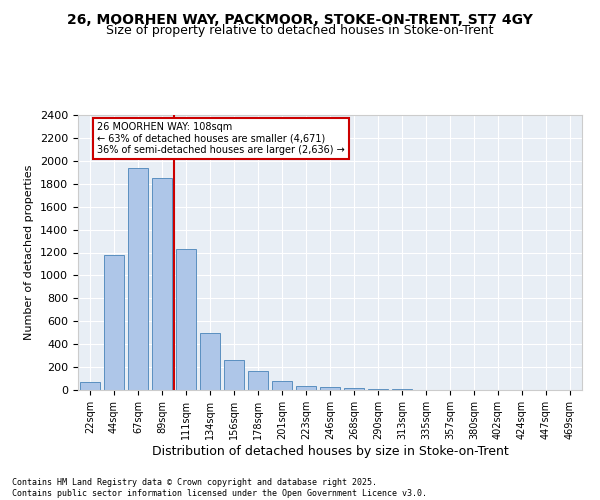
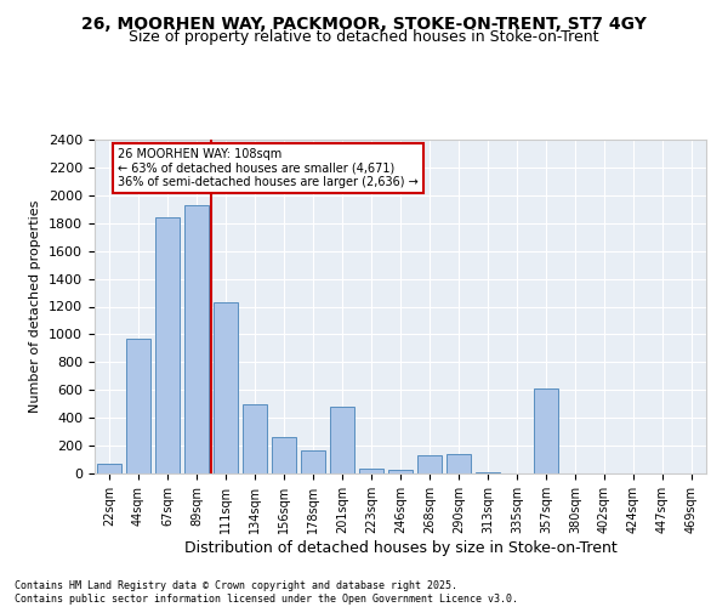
44sqm: 1180 -> 970
67sqm: 1940 -> 1840
89sqm: 1850 -> 1930
201sqm: 80 -> 480
268sqm: 20 -> 130
290sqm: 0 -> 140
357sqm: 0 -> 610
